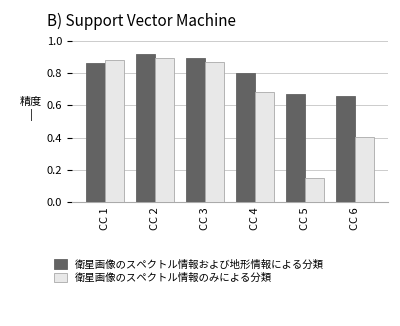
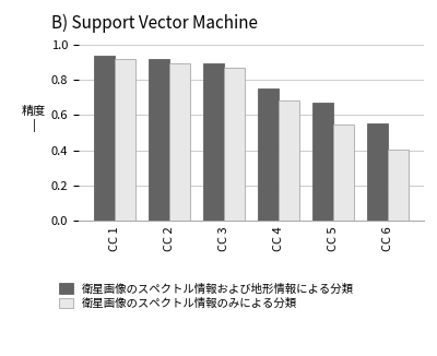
衛星画像のスペクトル情報および地形情報による分類/CC 1: 0.86 -> 0.94
衛星画像のスペクトル情報のみによる分類/CC 1: 0.88 -> 0.92
衛星画像のスペクトル情報および地形情報による分類/CC 4: 0.80 -> 0.75
衛星画像のスペクトル情報のみによる分類/CC 5: 0.15 -> 0.55
衛星画像のスペクトル情報および地形情報による分類/CC 6: 0.66 -> 0.56
